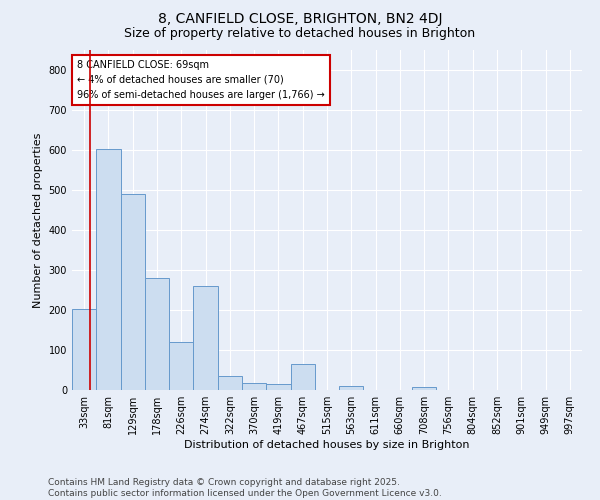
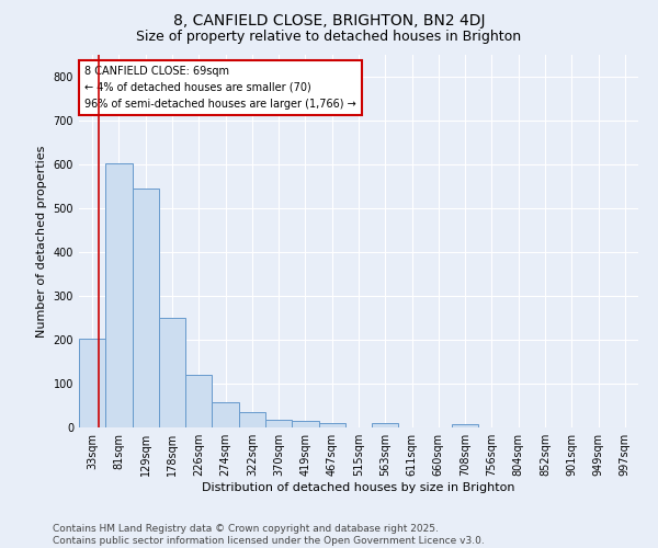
129sqm: 490 -> 544
178sqm: 280 -> 251
274sqm: 260 -> 58
467sqm: 65 -> 10
